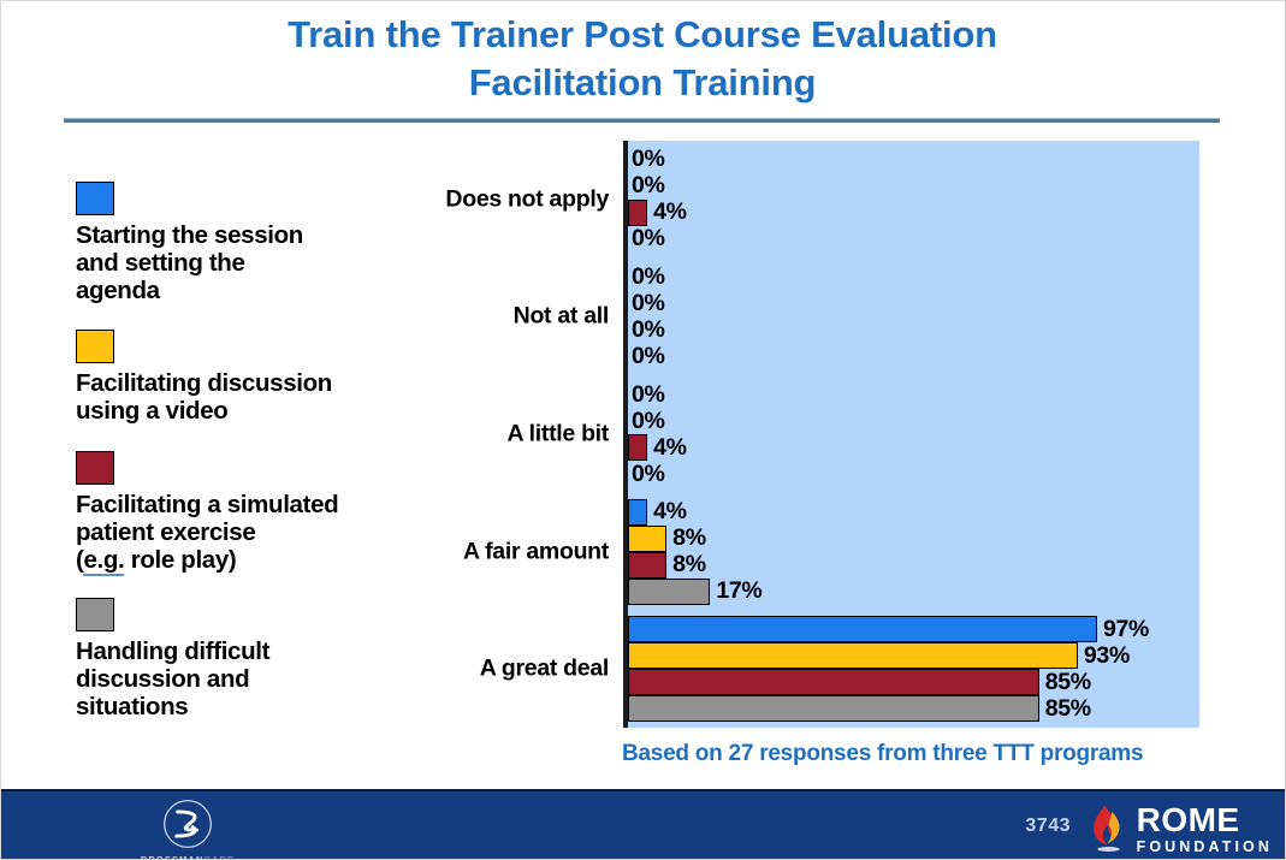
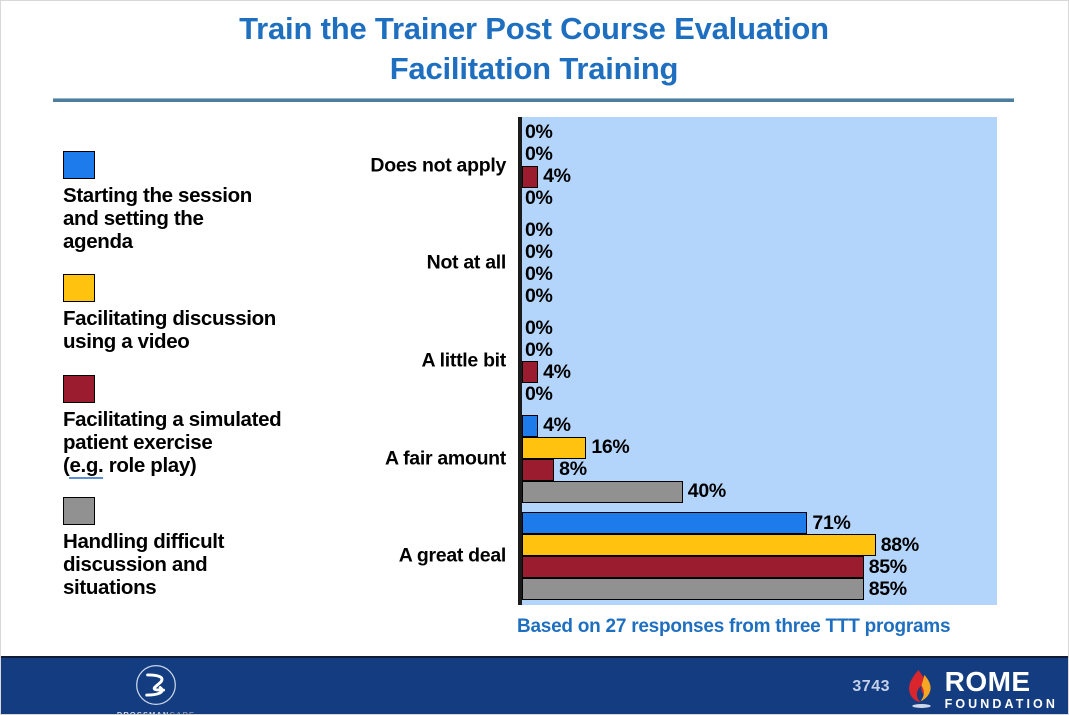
Facilitating discussion using a video/A fair amount: 8% -> 16%
Handling difficult discussion and situations/A fair amount: 17% -> 40%
Starting the session and setting the agenda/A great deal: 97% -> 71%
Facilitating discussion using a video/A great deal: 93% -> 88%
